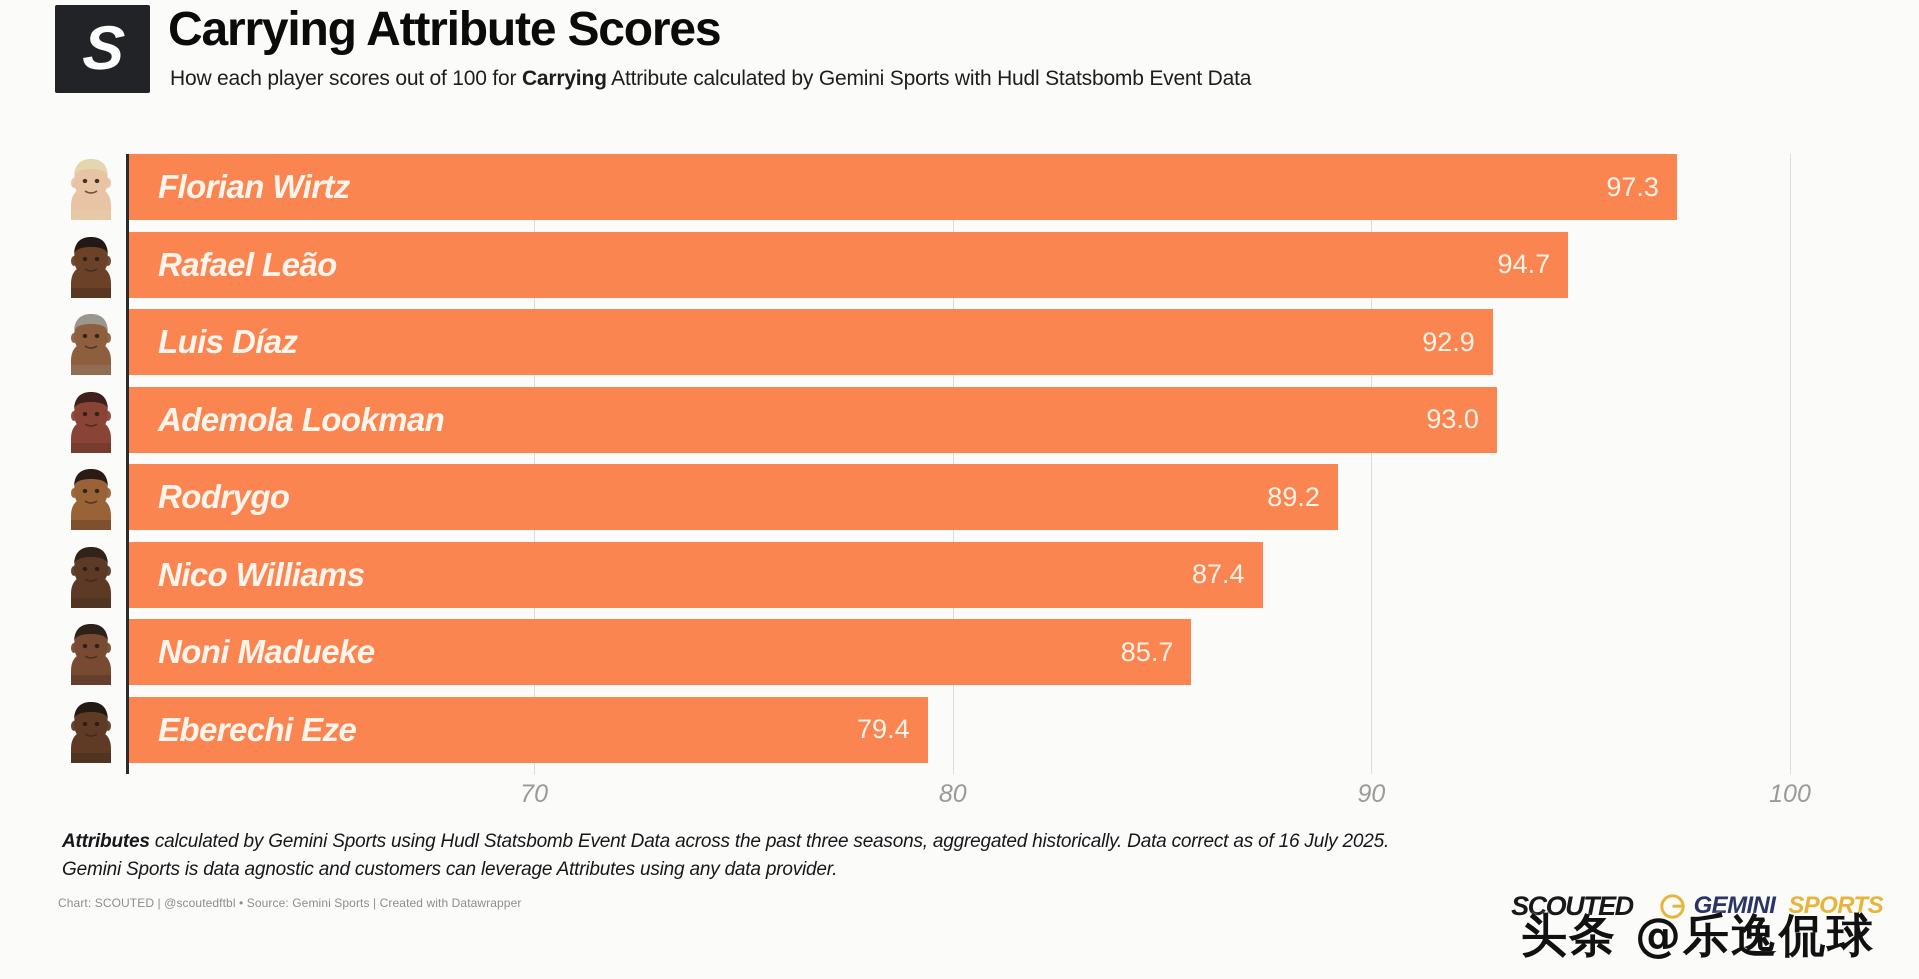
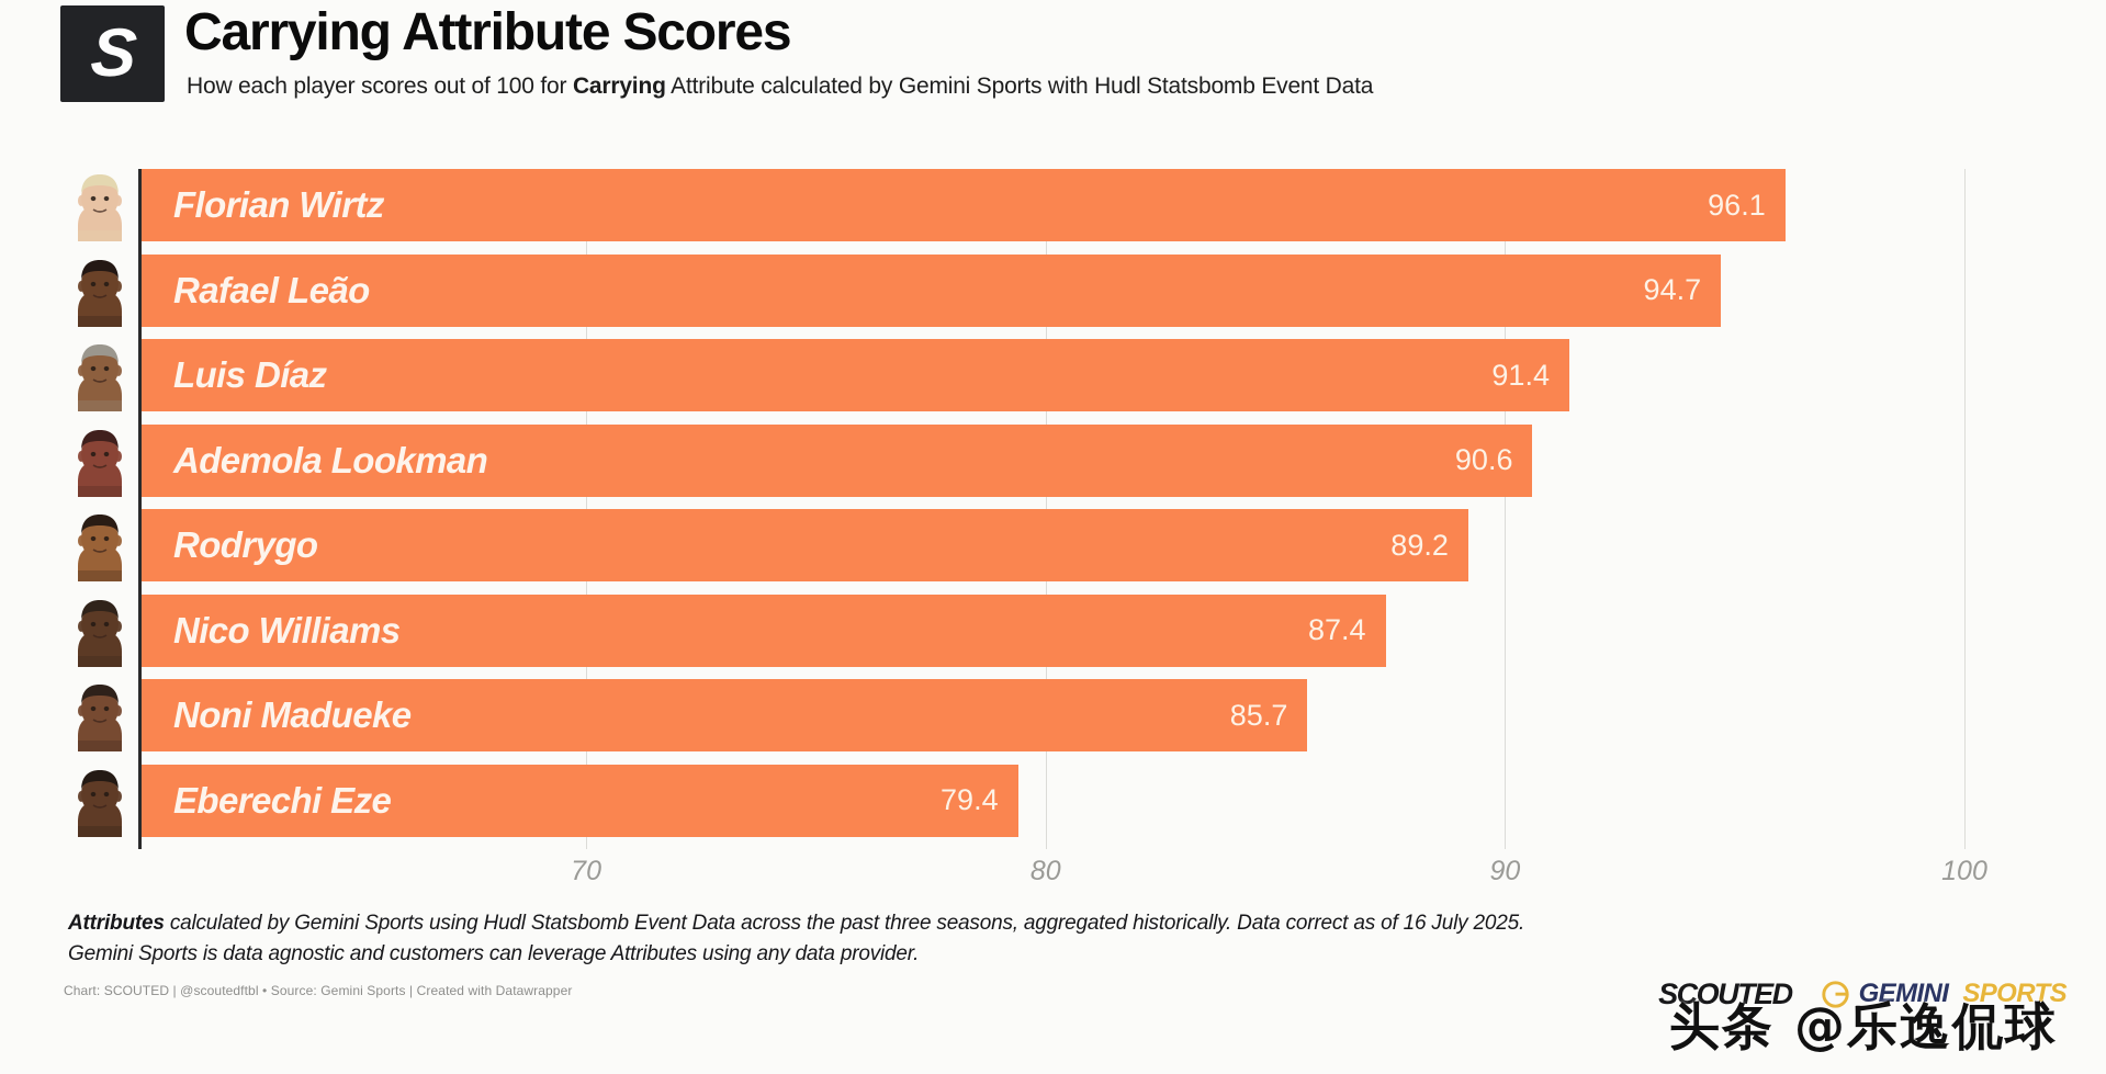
Florian Wirtz: 97.3 -> 96.1
Luis Díaz: 92.9 -> 91.4
Ademola Lookman: 93.0 -> 90.6
